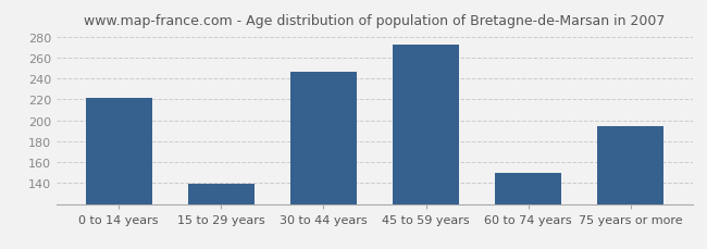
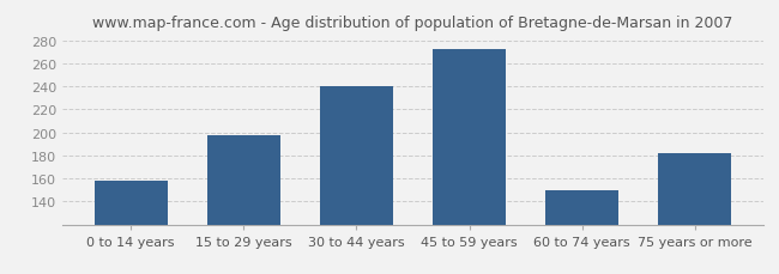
0 to 14 years: 221 -> 158
15 to 29 years: 139 -> 198
30 to 44 years: 246 -> 240
75 years or more: 194 -> 182
